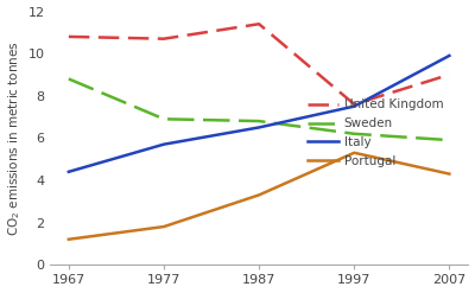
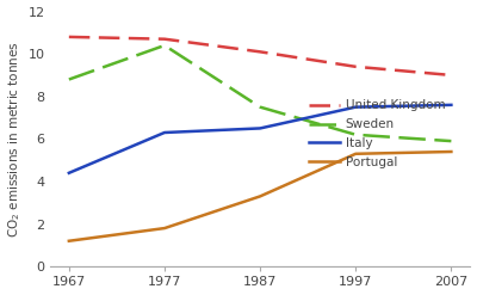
Sweden/1977: 6.9 -> 10.4
Italy/1977: 5.7 -> 6.3
United Kingdom/1987: 11.4 -> 10.1
Sweden/1987: 6.8 -> 7.5
United Kingdom/1997: 7.6 -> 9.4
Italy/2007: 9.9 -> 7.6
Portugal/2007: 4.3 -> 5.4
